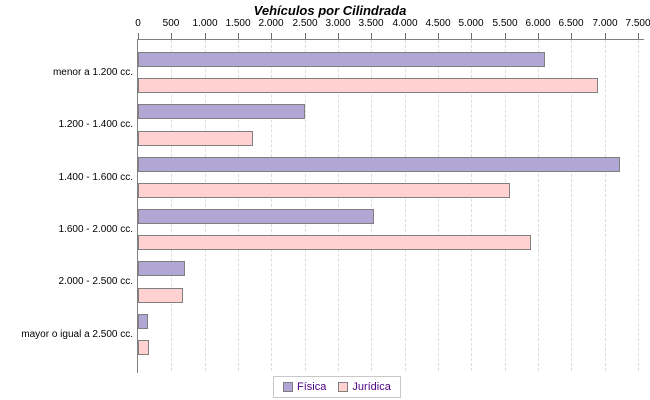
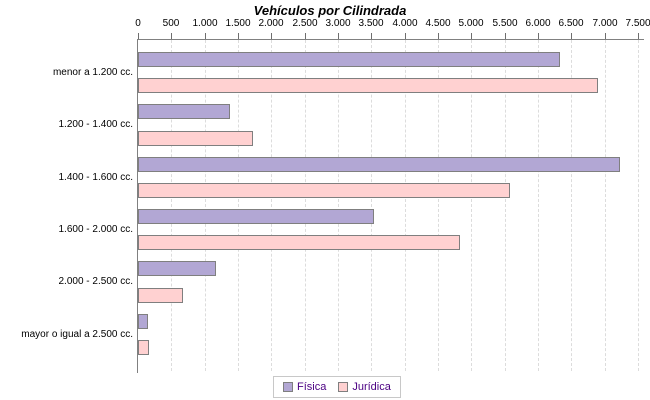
Física/menor a 1.200 cc.: 6100 -> 6300
Física/1.200 - 1.400 cc.: 2500 -> 1400
Jurídica/1.600 - 2.000 cc.: 5900 -> 4800
Física/2.000 - 2.500 cc.: 700 -> 1200
